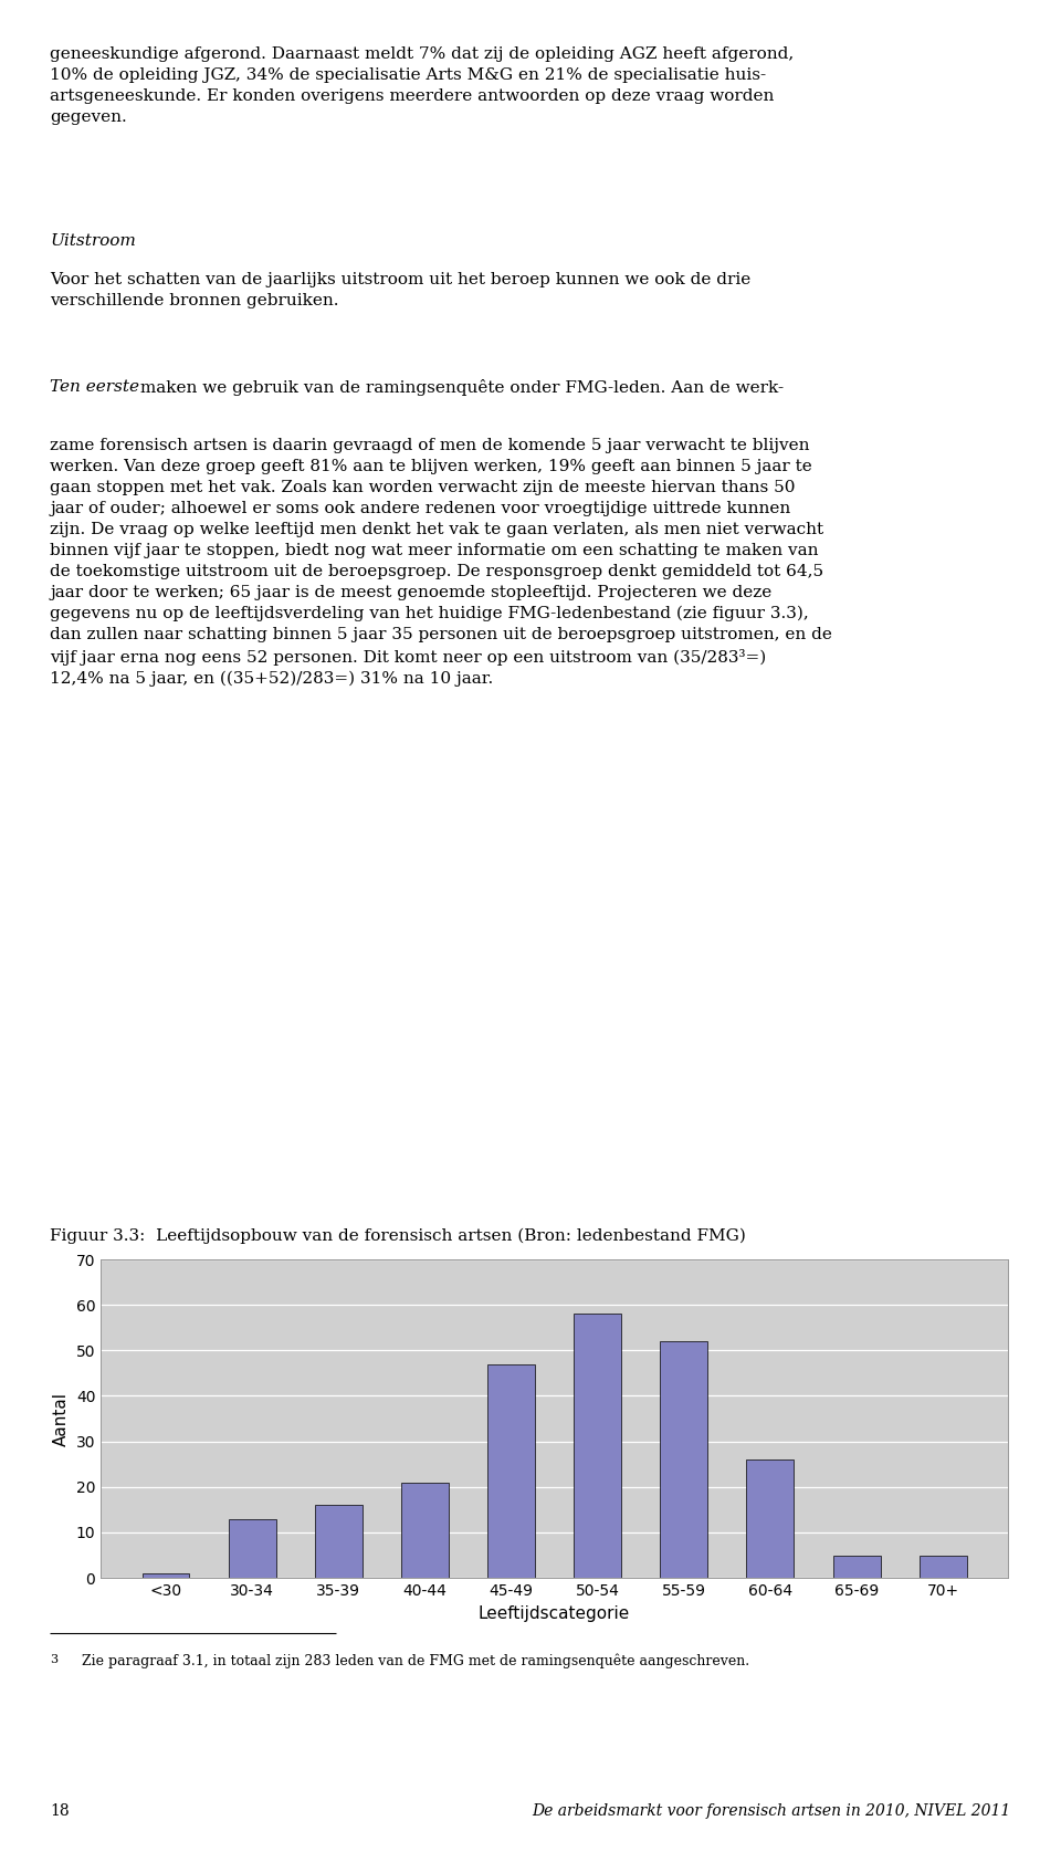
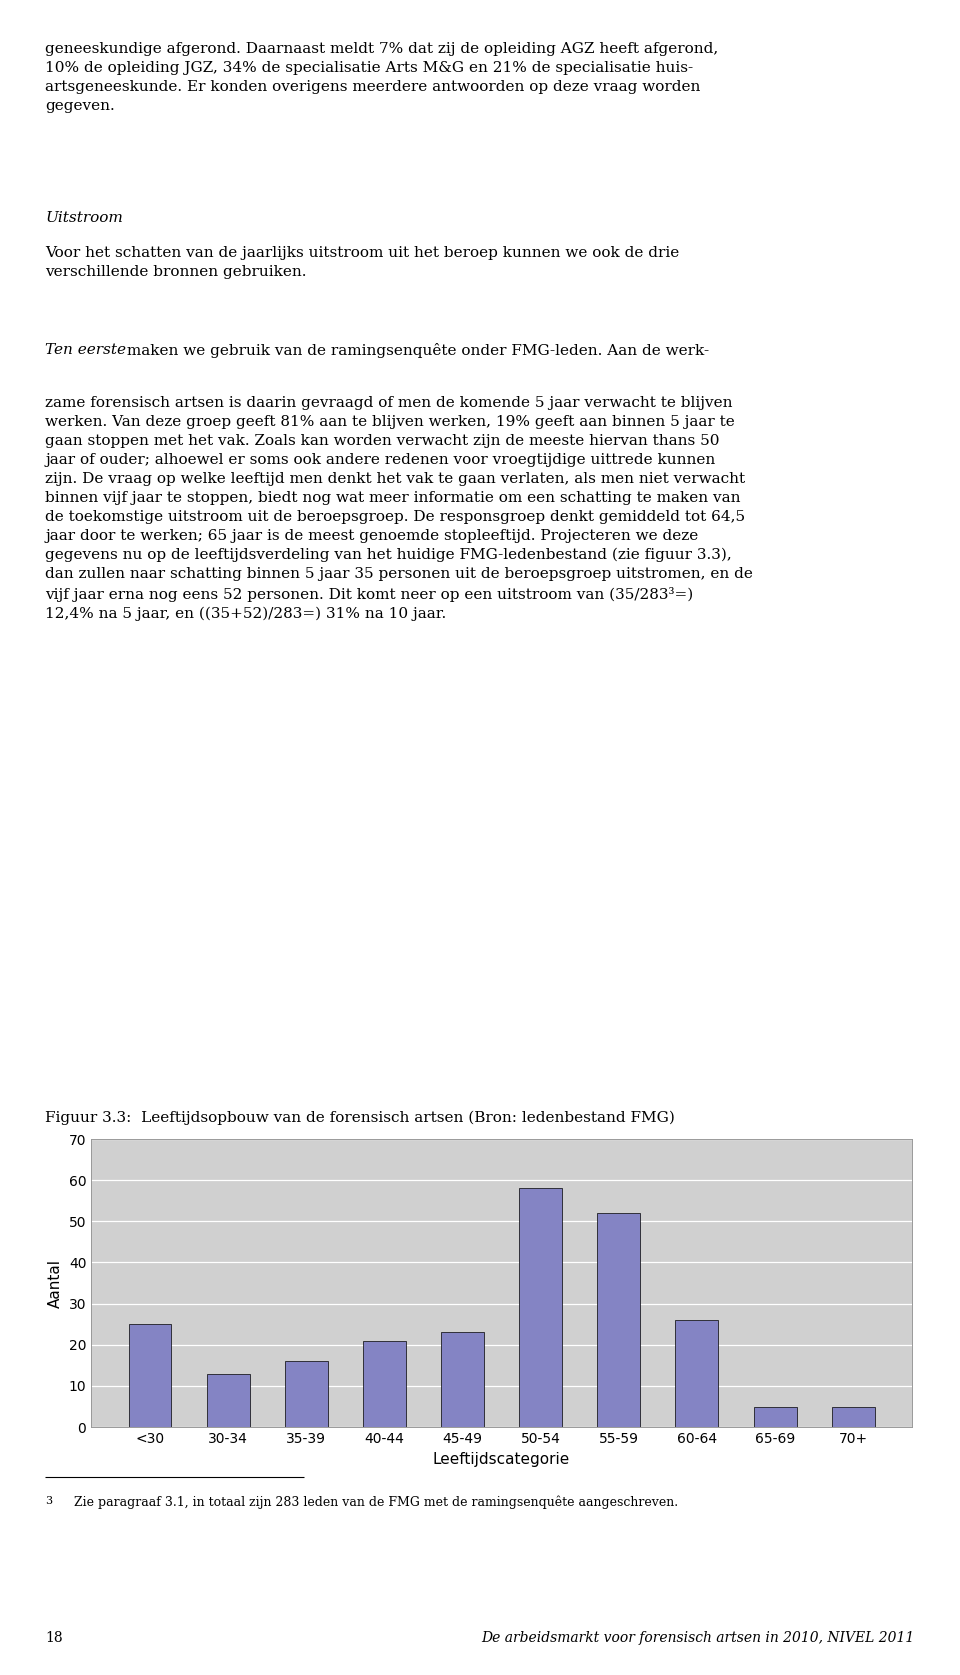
<30: 1 -> 25
45-49: 47 -> 23
